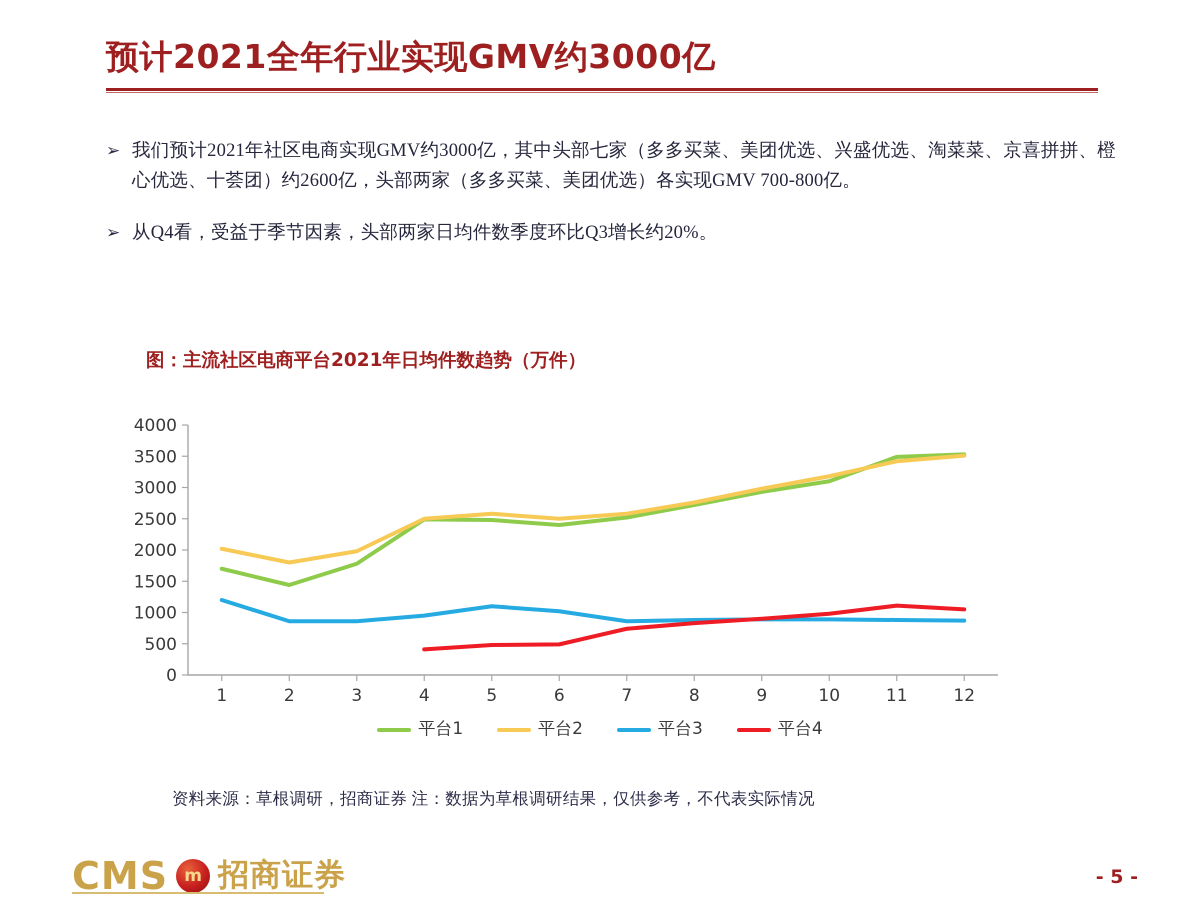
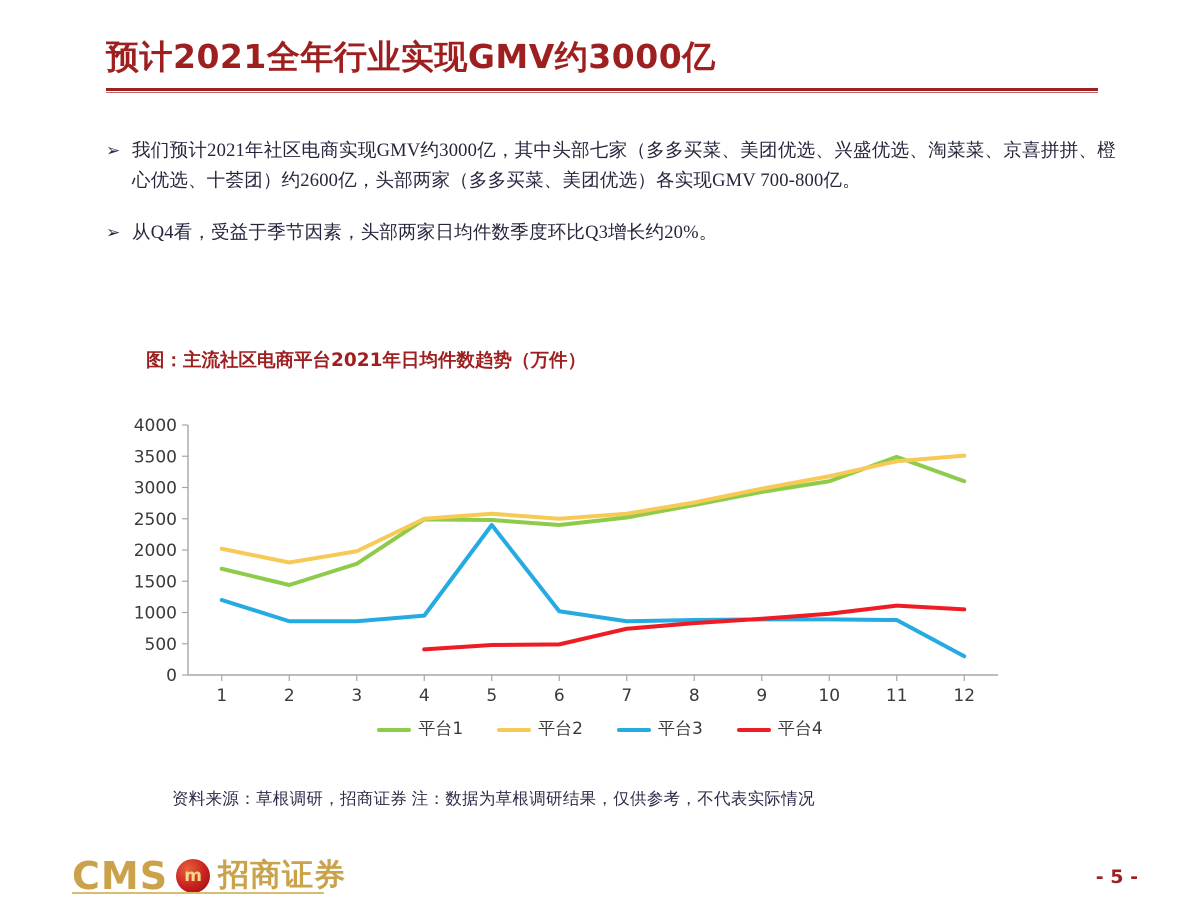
平台3/5: 1100 -> 2400
平台1/12: 3500 -> 3100
平台3/12: 900 -> 300
